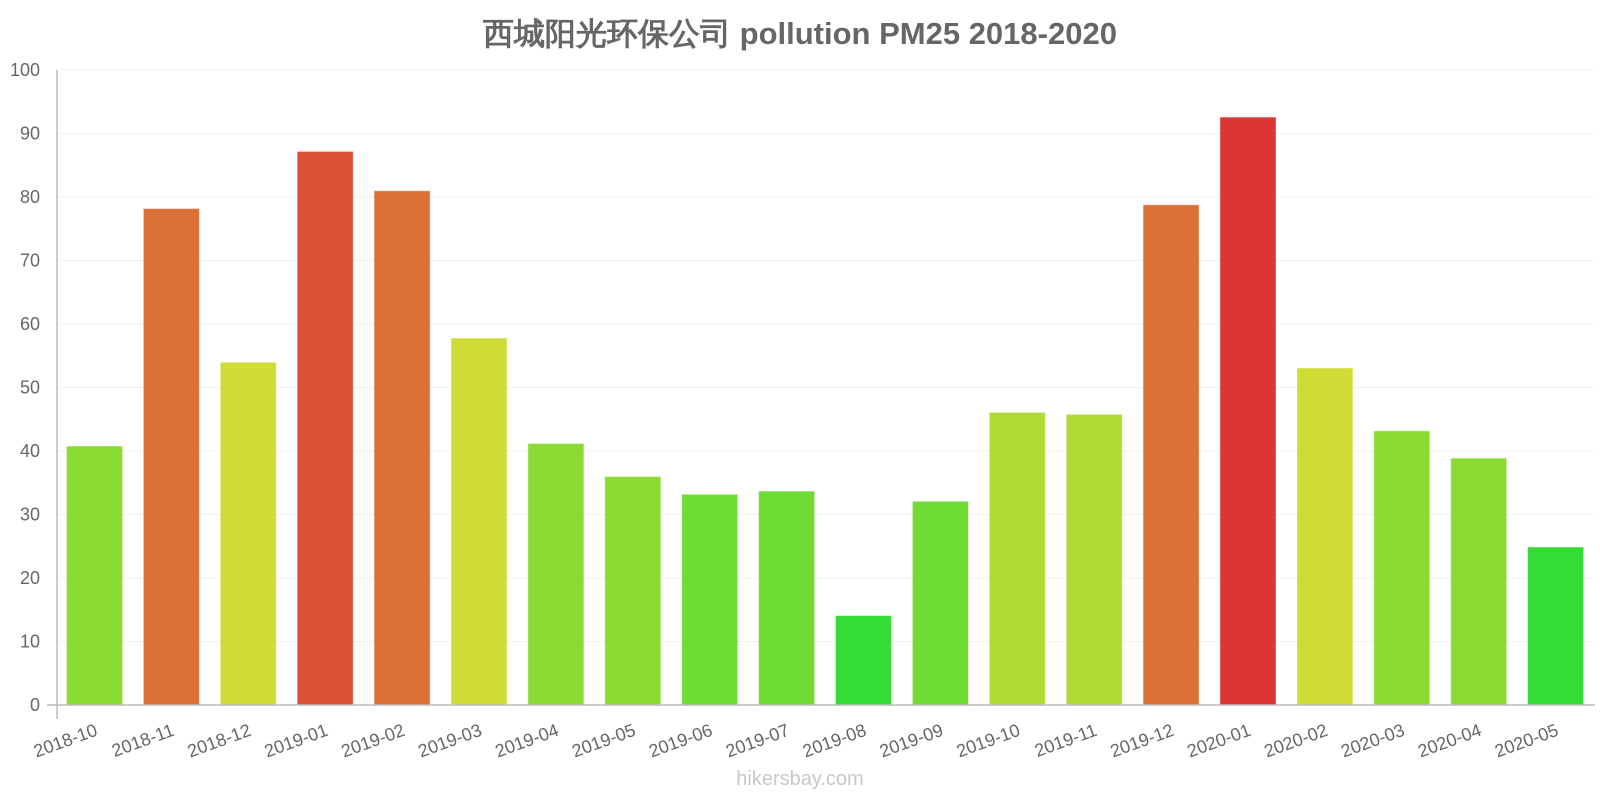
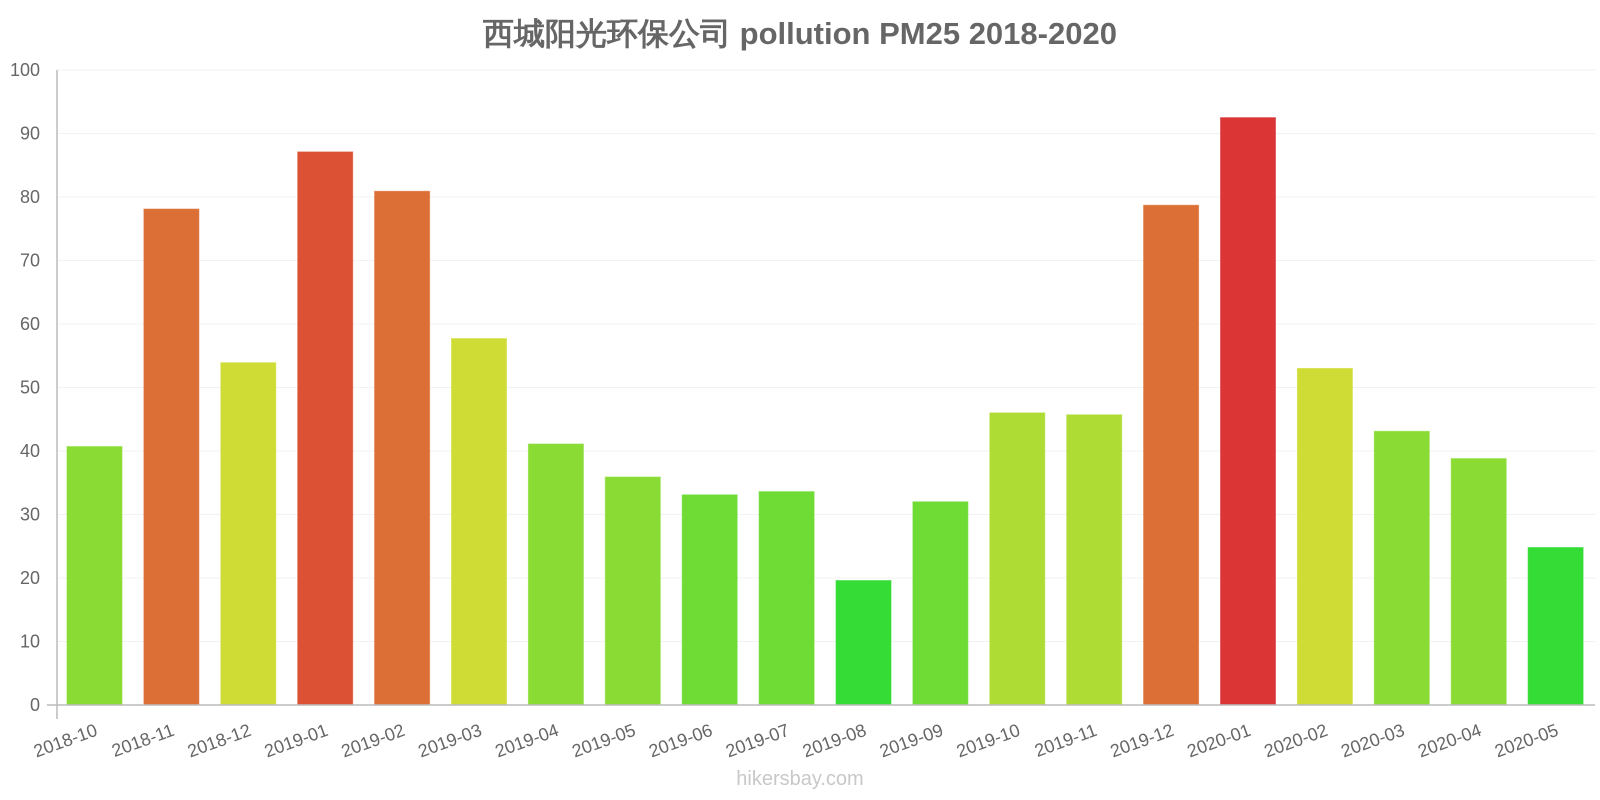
2019-08: 14 -> 20
